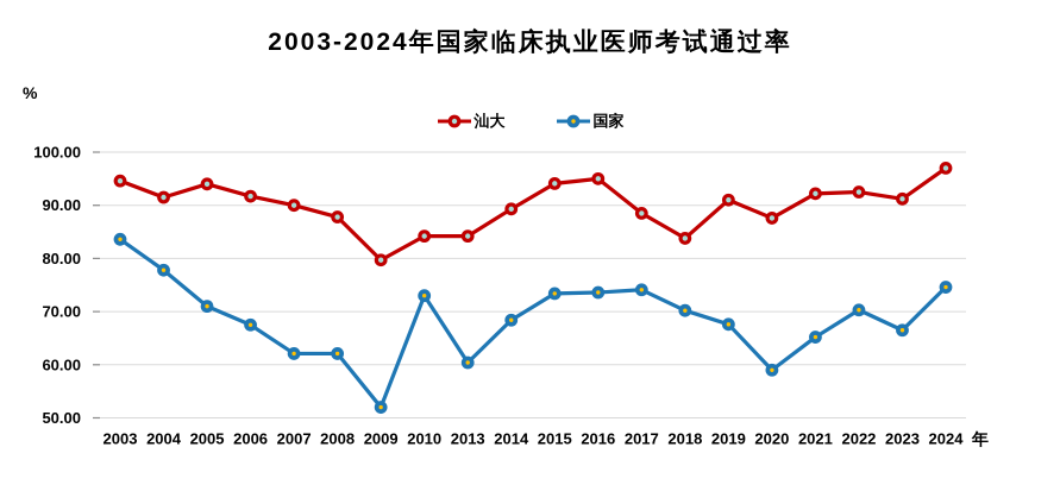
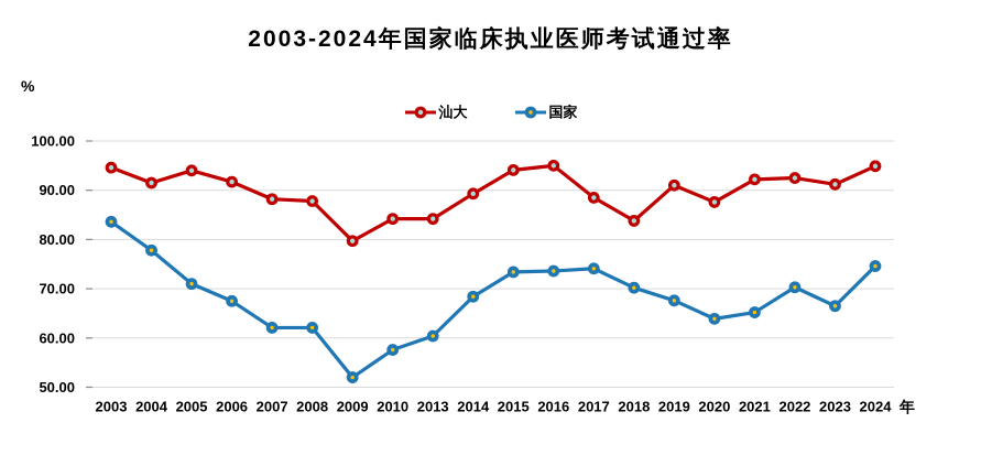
汕大/2007: 90 -> 88
国家/2010: 73 -> 58
国家/2020: 59 -> 64
汕大/2024: 97 -> 95
